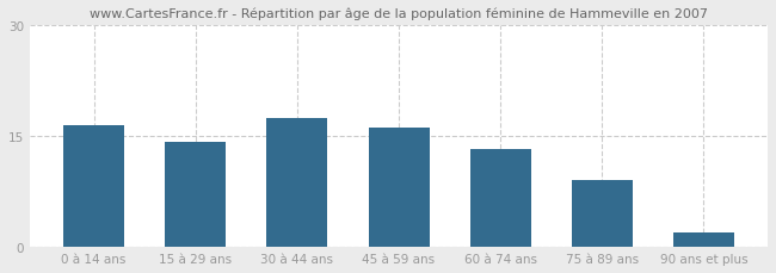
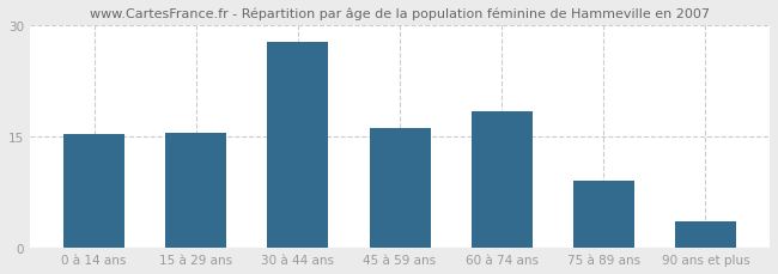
0 à 14 ans: 16.5 -> 15.4
15 à 29 ans: 14.3 -> 15.6
30 à 44 ans: 17.5 -> 27.8
60 à 74 ans: 13.3 -> 18.4
90 ans et plus: 2.0 -> 3.6
